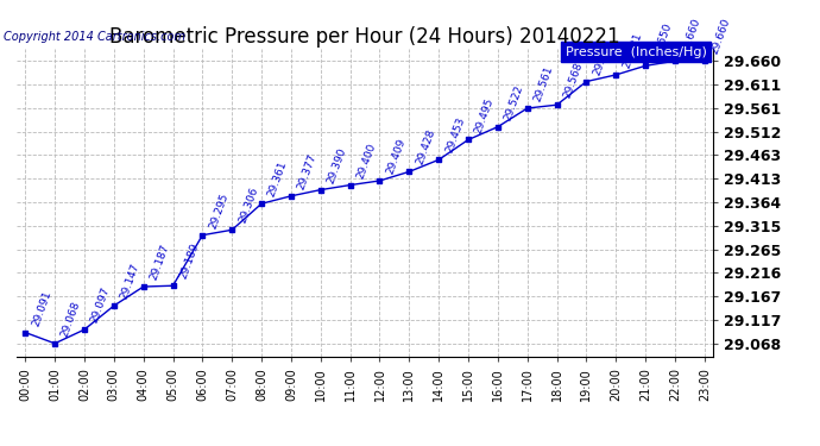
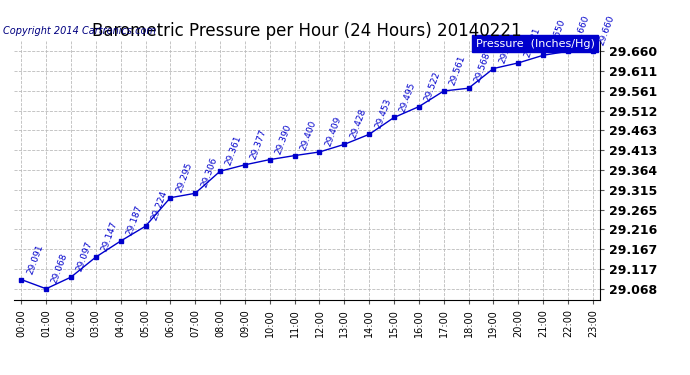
05:00: 29.189 -> 29.224
